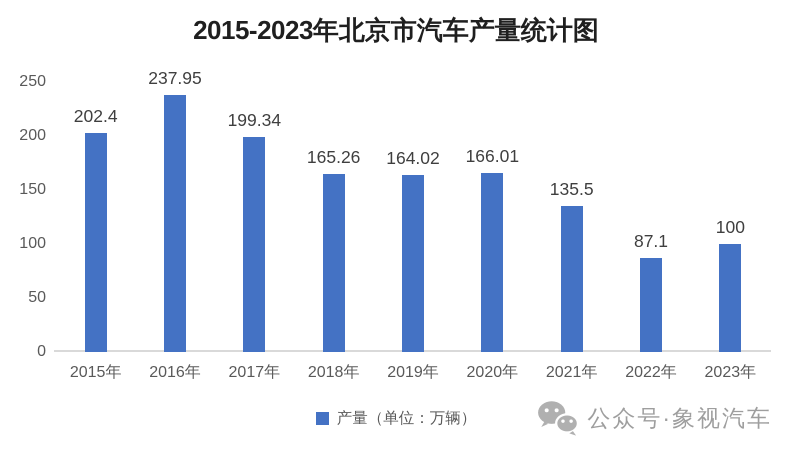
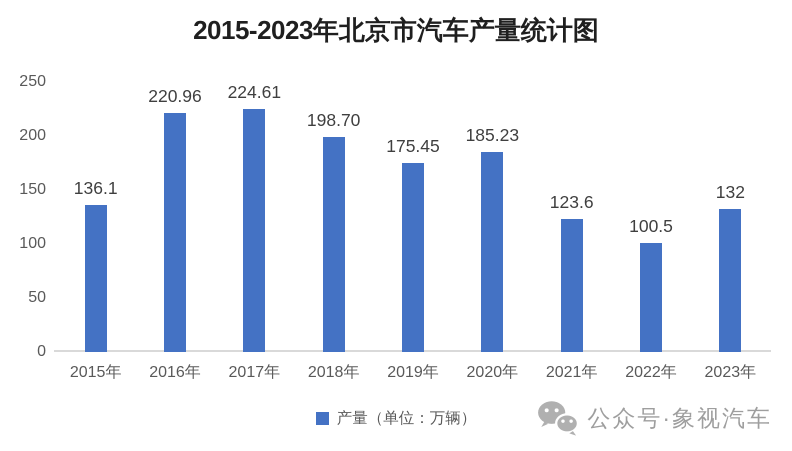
2015年: 202.4 -> 136.1
2016年: 237.95 -> 220.96
2017年: 199.34 -> 224.61
2018年: 165.26 -> 198.70
2019年: 164.02 -> 175.45
2020年: 166.01 -> 185.23
2021年: 135.5 -> 123.6
2022年: 87.1 -> 100.5
2023年: 100 -> 132
